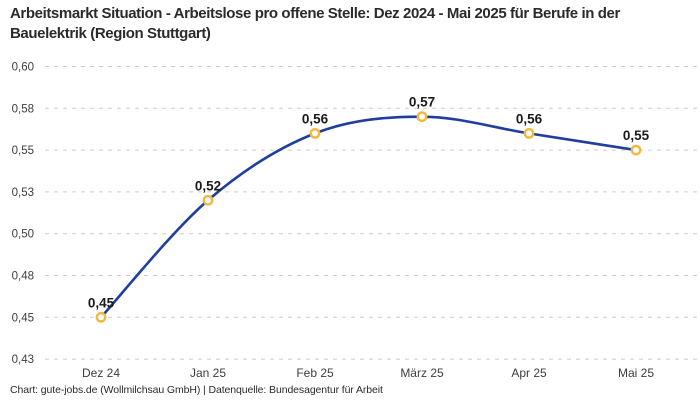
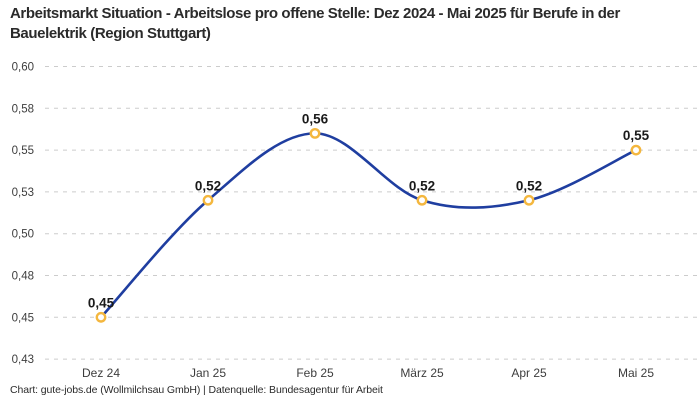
März 25: 0,57 -> 0,52
Apr 25: 0,56 -> 0,52
